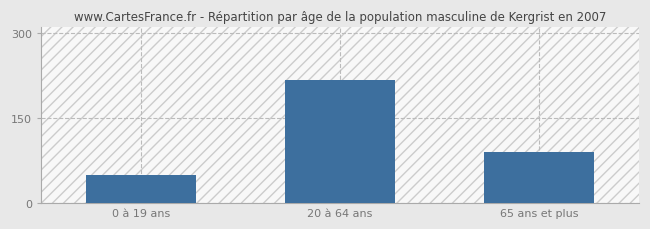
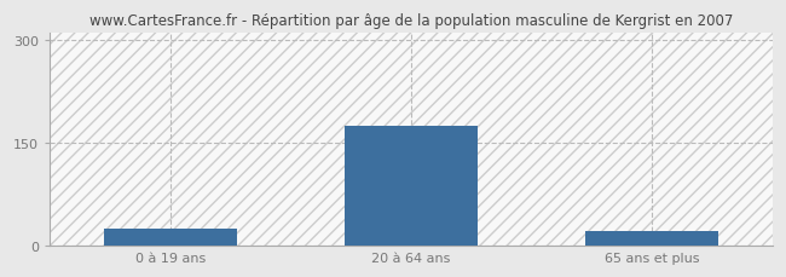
0 à 19 ans: 50 -> 25
20 à 64 ans: 216 -> 175
65 ans et plus: 90 -> 22
